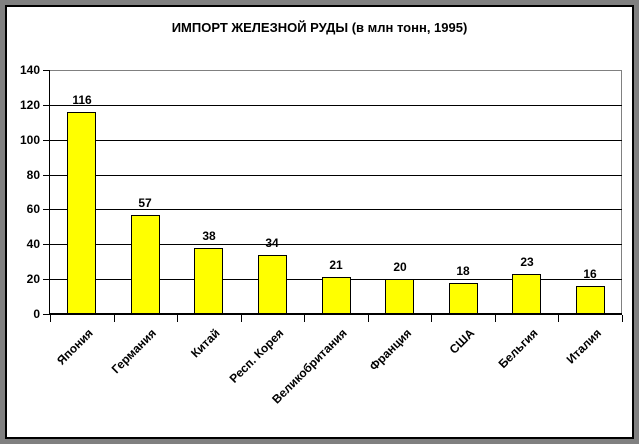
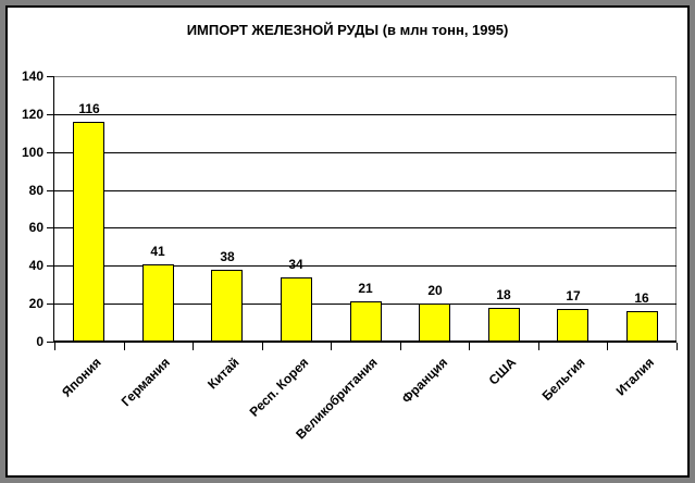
Германия: 57 -> 41
Бельгия: 23 -> 17
